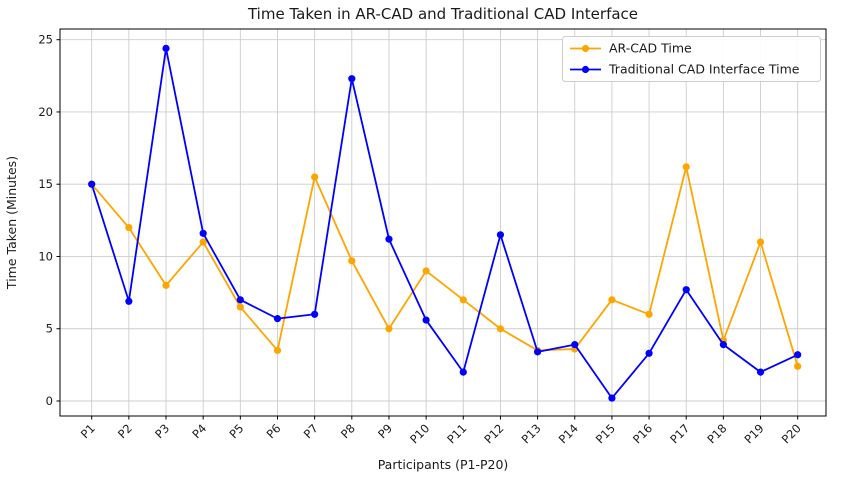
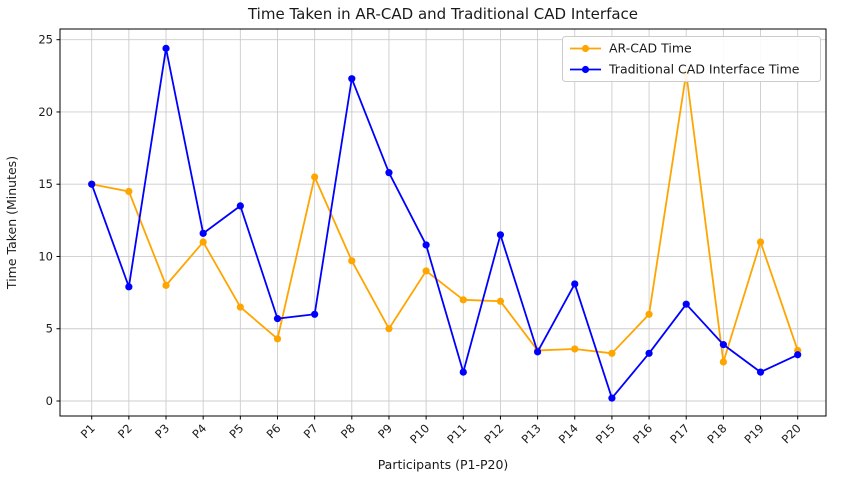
AR-CAD Time/P2: 12.0 -> 14.5
Traditional CAD Interface Time/P2: 6.9 -> 7.9
Traditional CAD Interface Time/P5: 7.0 -> 13.5
AR-CAD Time/P6: 3.5 -> 4.3
Traditional CAD Interface Time/P9: 11.2 -> 15.8
Traditional CAD Interface Time/P10: 5.6 -> 10.8
AR-CAD Time/P12: 5.0 -> 6.9
Traditional CAD Interface Time/P14: 3.9 -> 8.1
AR-CAD Time/P15: 7.0 -> 3.3
AR-CAD Time/P17: 16.2 -> 22.7
Traditional CAD Interface Time/P17: 7.7 -> 6.7
AR-CAD Time/P18: 4.2 -> 2.7
AR-CAD Time/P20: 2.4 -> 3.5
